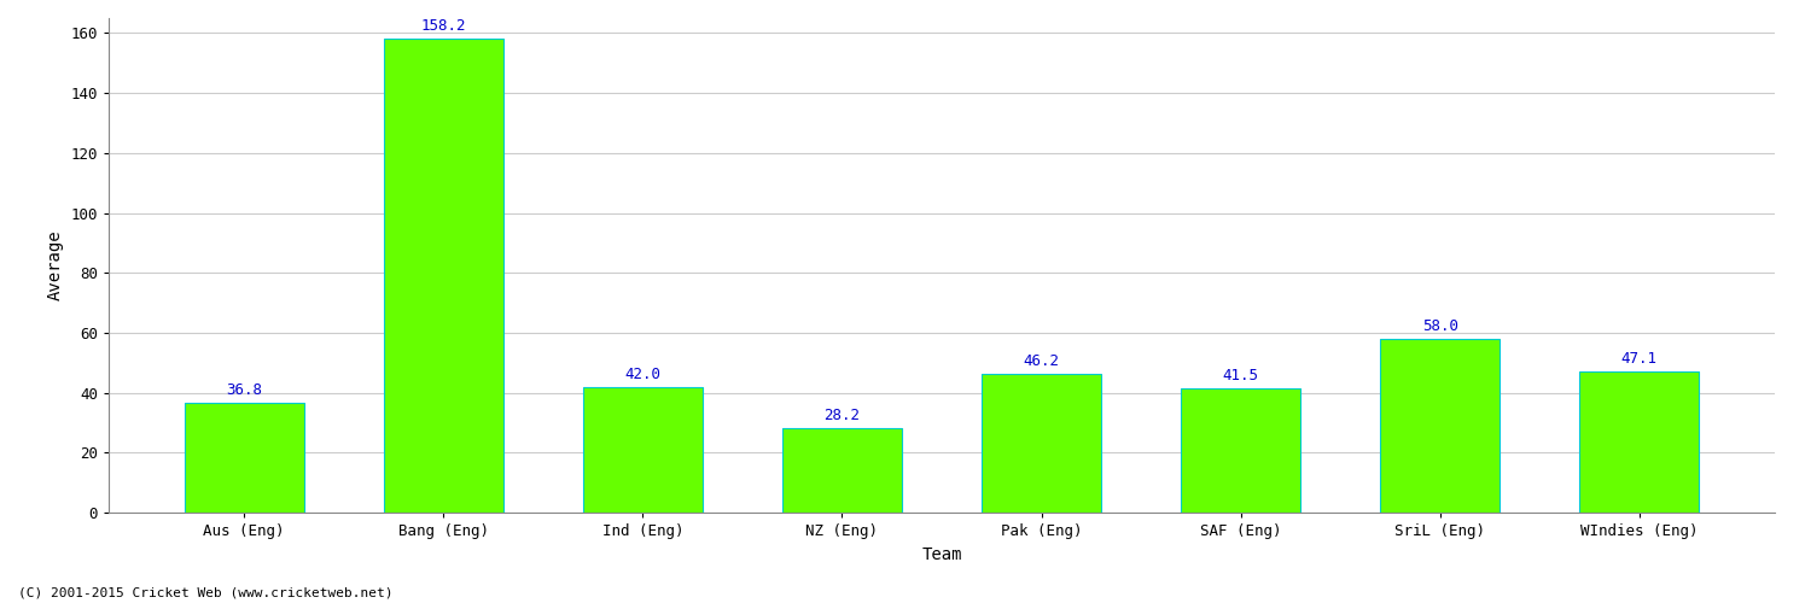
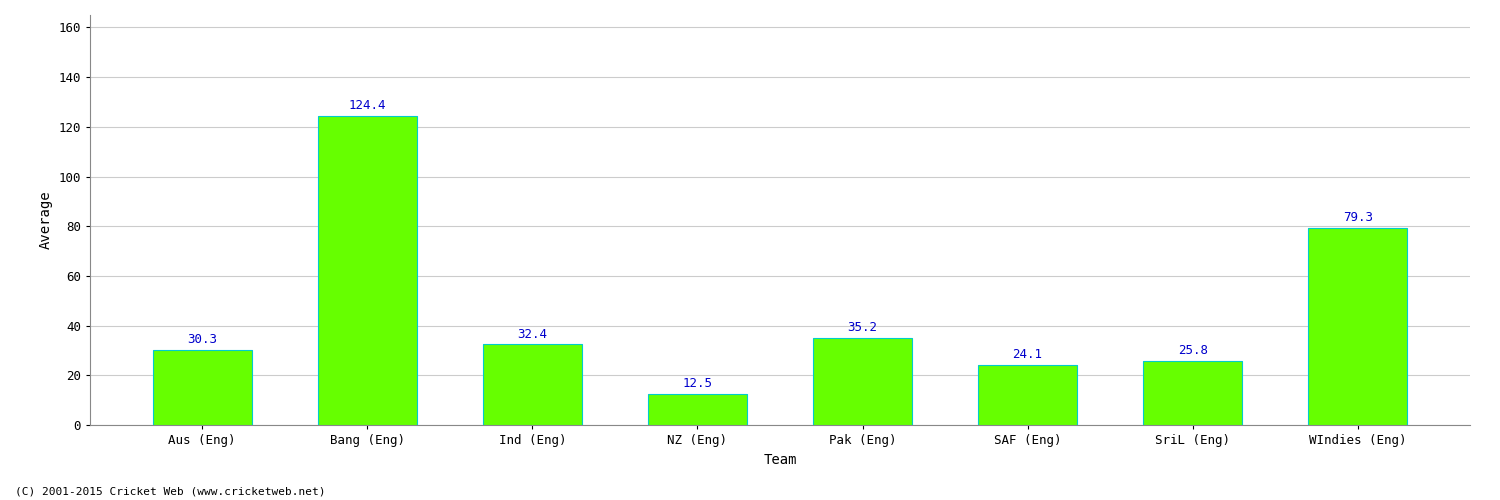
Aus (Eng): 36.8 -> 30.3
Bang (Eng): 158.2 -> 124.4
Ind (Eng): 42.0 -> 32.4
NZ (Eng): 28.2 -> 12.5
Pak (Eng): 46.2 -> 35.2
SAF (Eng): 41.5 -> 24.1
SriL (Eng): 58.0 -> 25.8
WIndies (Eng): 47.1 -> 79.3
